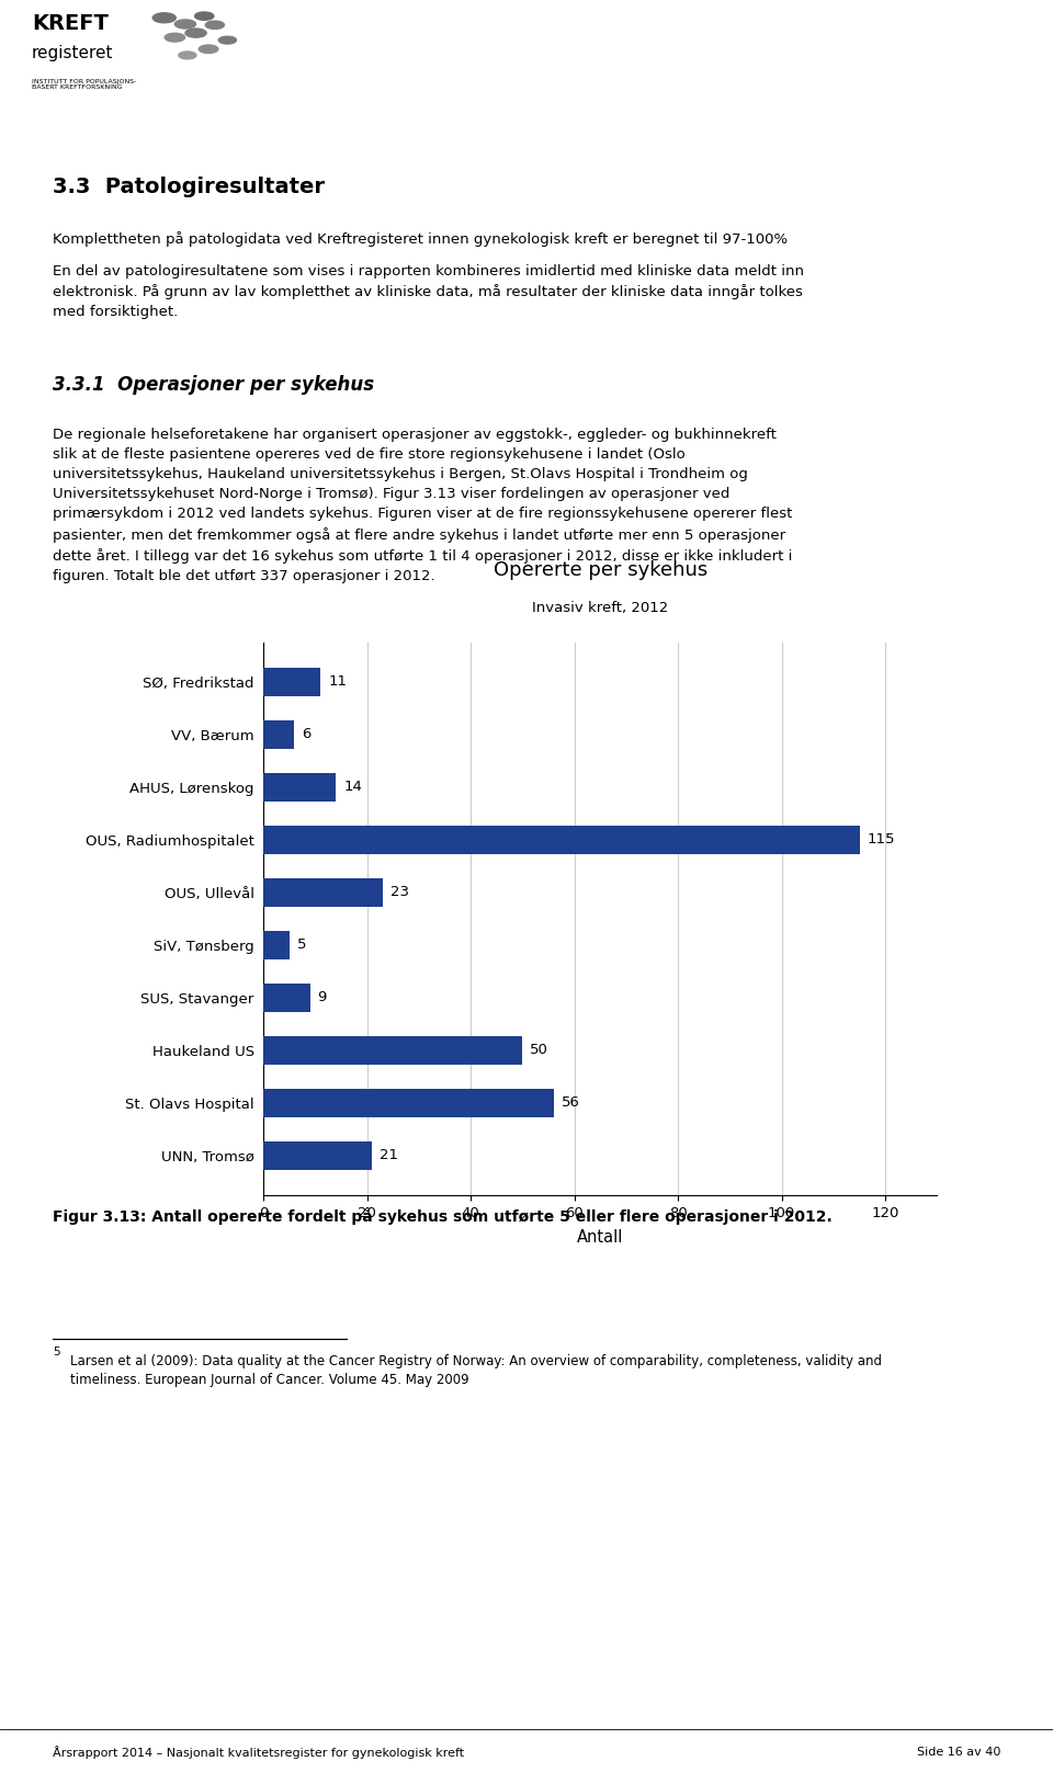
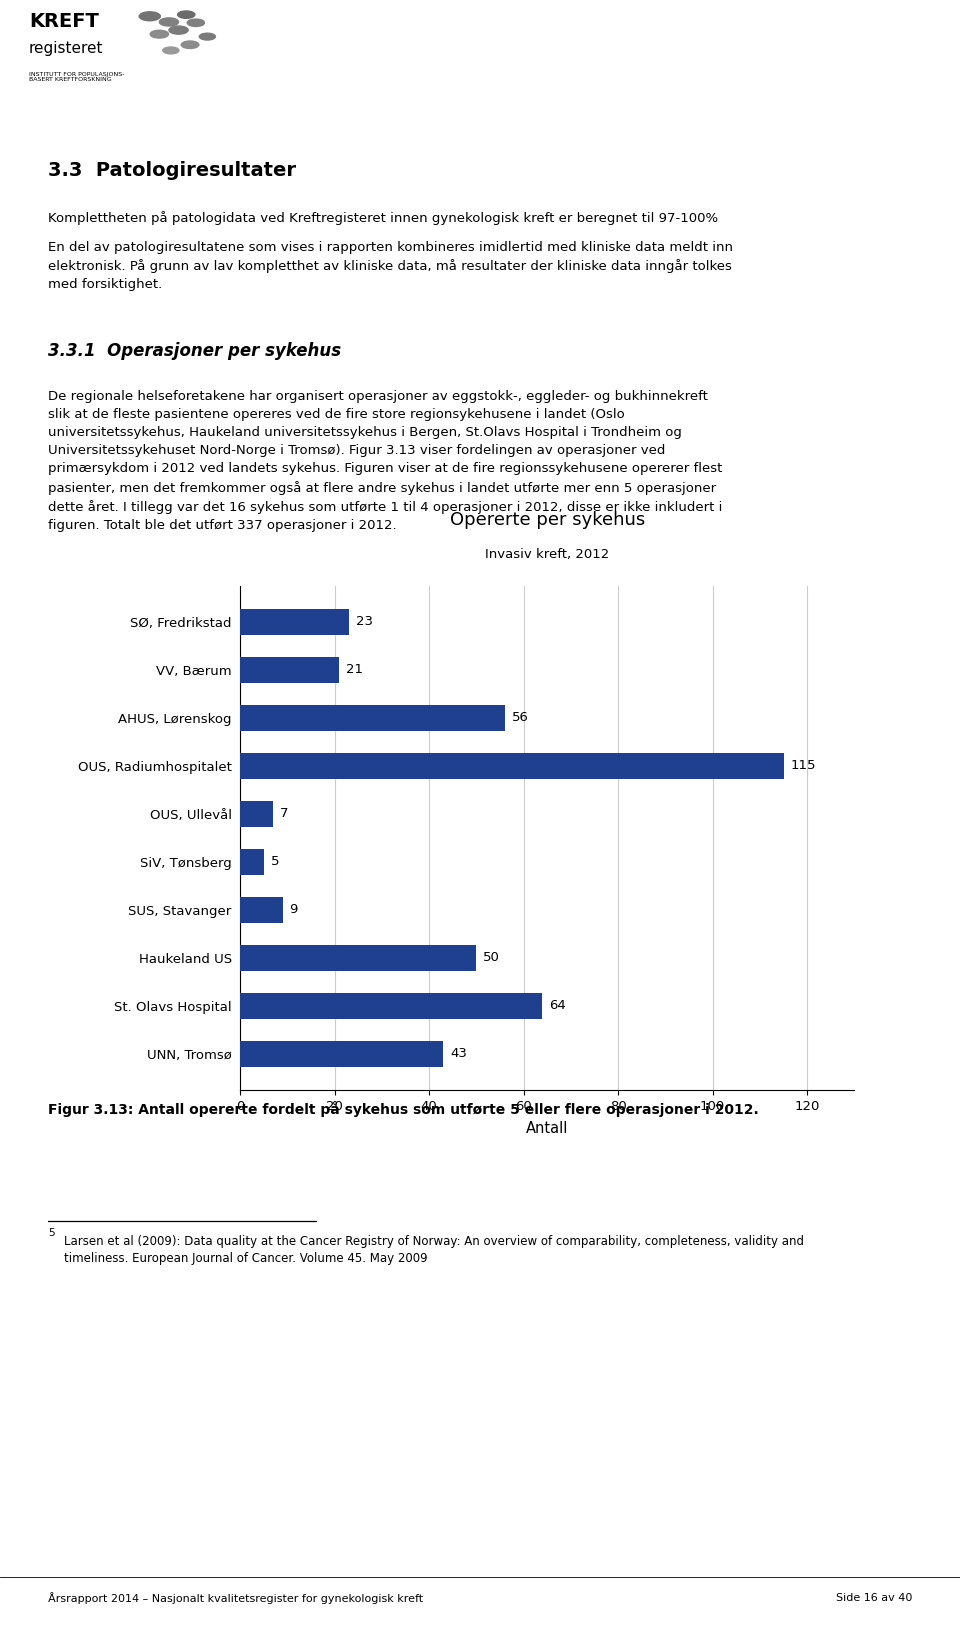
SØ, Fredrikstad: 11 -> 23
VV, Bærum: 6 -> 21
AHUS, Lørenskog: 14 -> 56
OUS, Ullevål: 23 -> 7
St. Olavs Hospital: 56 -> 64
UNN, Tromsø: 21 -> 43
